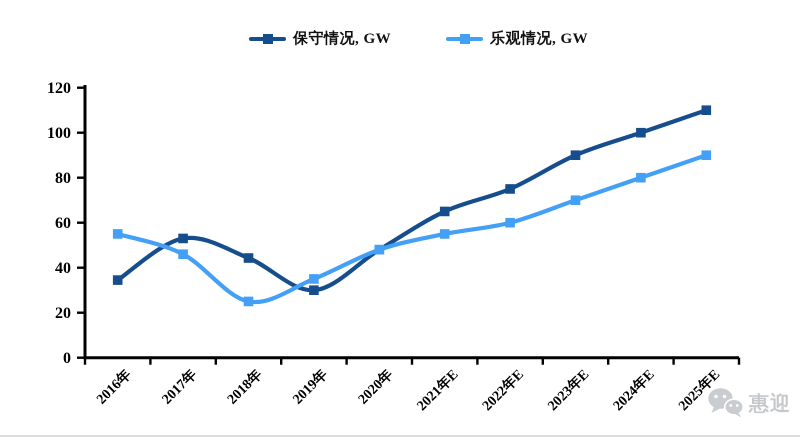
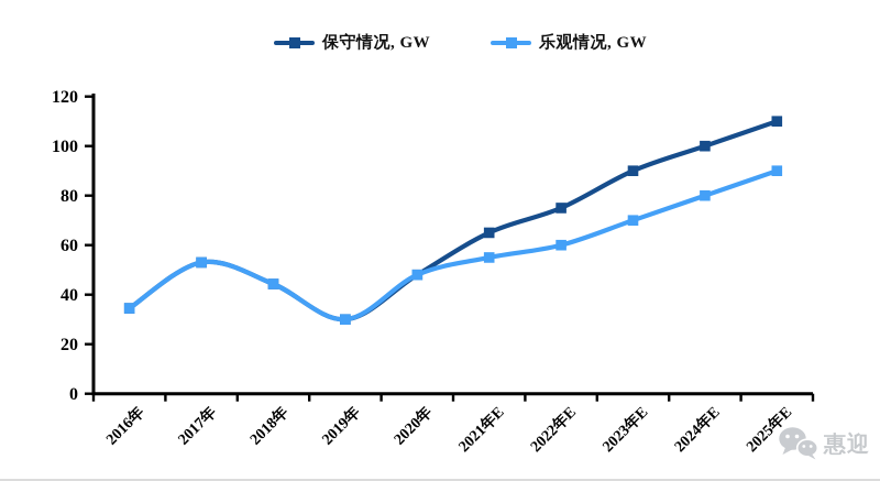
乐观情况, GW/2016年: 55 -> 34
乐观情况, GW/2017年: 46 -> 53
乐观情况, GW/2018年: 25 -> 44
乐观情况, GW/2019年: 35 -> 30
